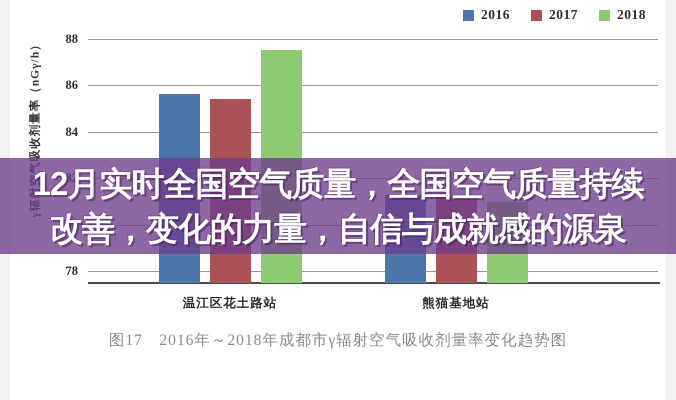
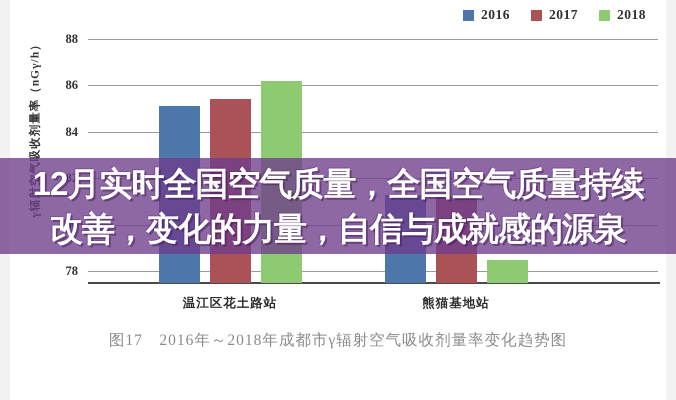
2016/温江区花土路站: 85.6 -> 85.1
2018/温江区花土路站: 87.5 -> 86.2
2018/熊猫基地站: 81.0 -> 78.5
